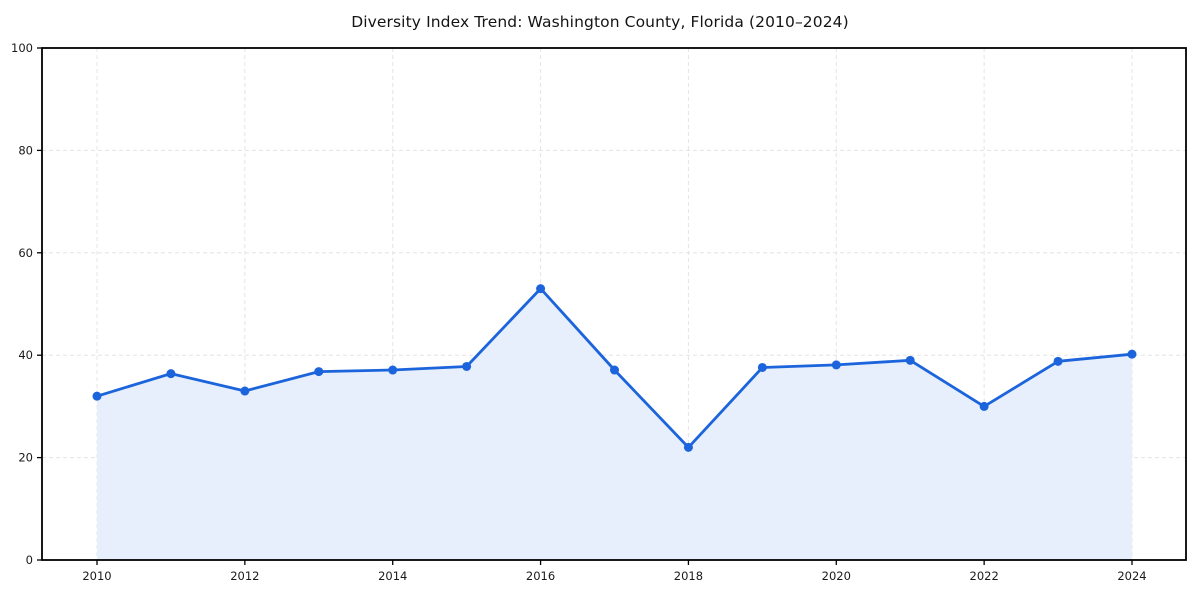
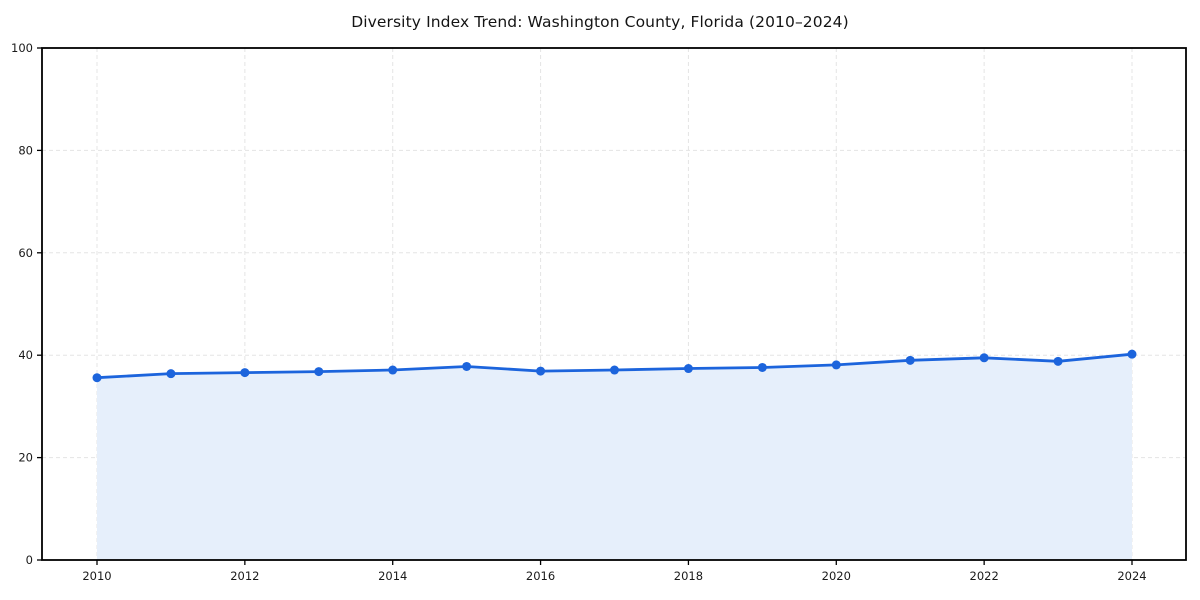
2010: 32 -> 36
2012: 33 -> 37
2016: 53 -> 37
2018: 22 -> 37
2022: 30 -> 40
